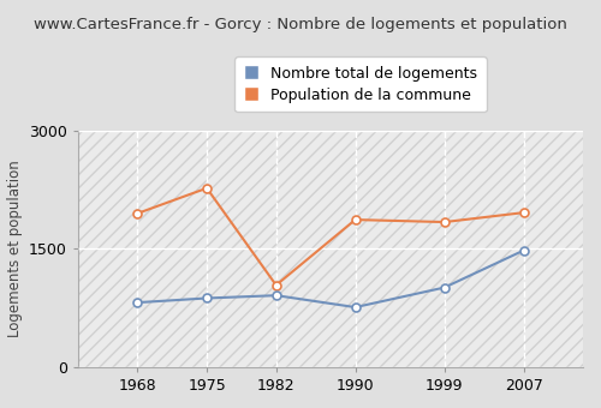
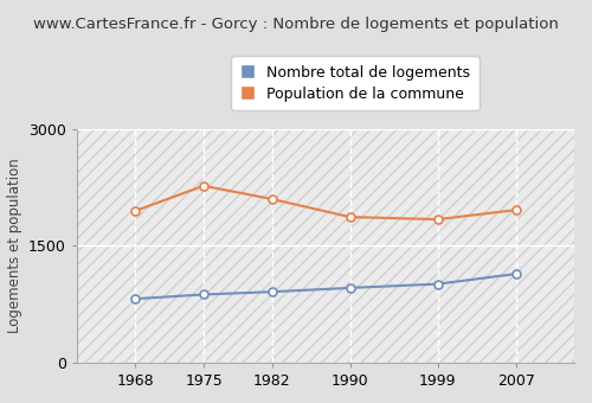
Population de la commune/1982: 1040 -> 2100
Nombre total de logements/1990: 760 -> 960
Nombre total de logements/2007: 1480 -> 1140
